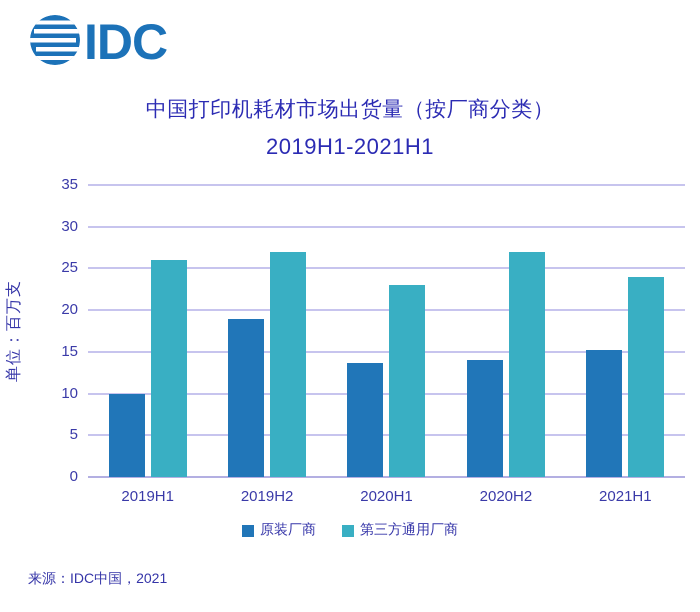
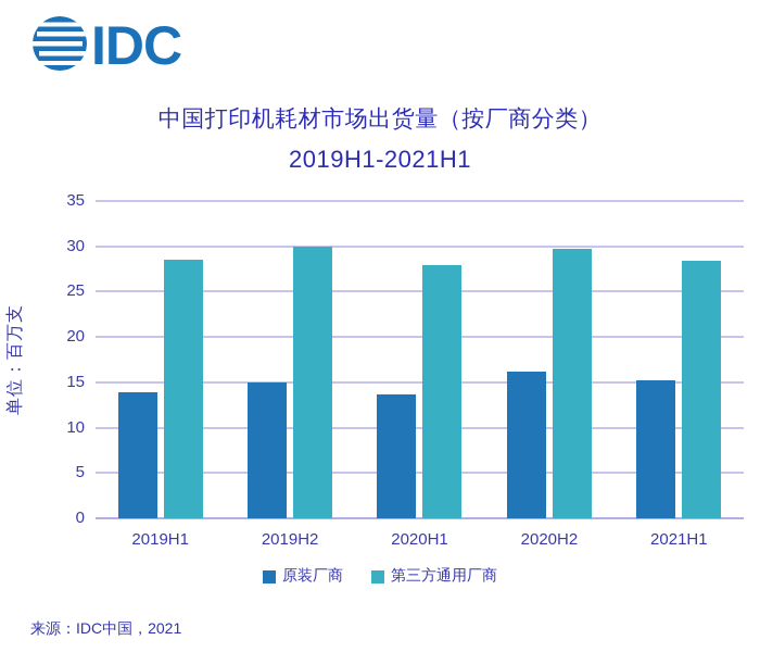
原装厂商/2019H1: 10 -> 14
第三方通用厂商/2019H1: 26 -> 28
原装厂商/2019H2: 19 -> 15
第三方通用厂商/2019H2: 27 -> 30
第三方通用厂商/2020H1: 23 -> 28
原装厂商/2020H2: 14 -> 16
第三方通用厂商/2020H2: 27 -> 30
第三方通用厂商/2021H1: 24 -> 28
